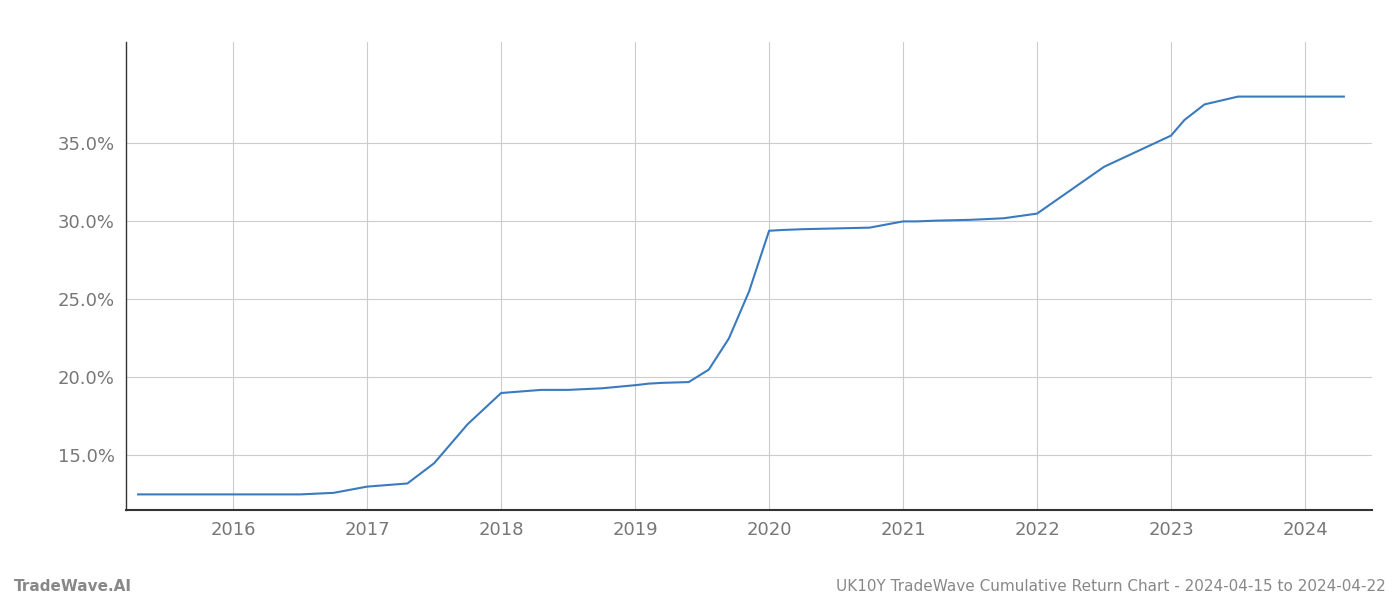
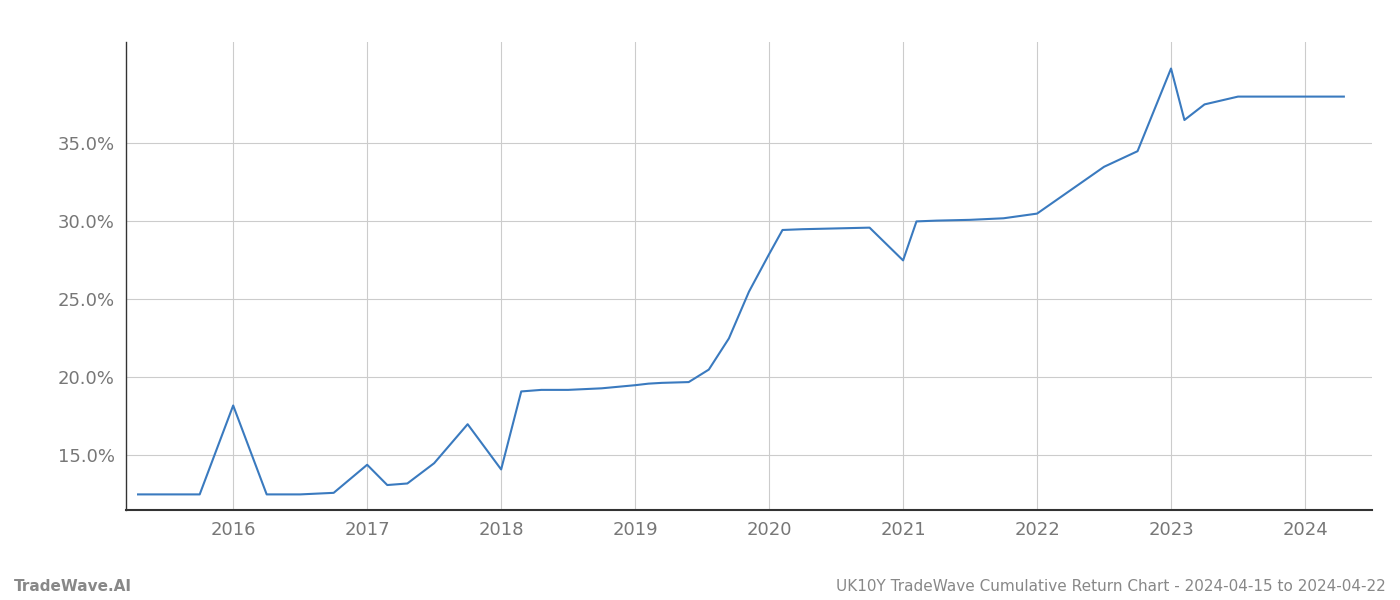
2016: 12.5% -> 18.2%
2017: 13.0% -> 14.4%
2018: 19.0% -> 14.1%
2020: 29.4% -> 27.9%
2021: 30.0% -> 27.5%
2023: 35.5% -> 39.8%
